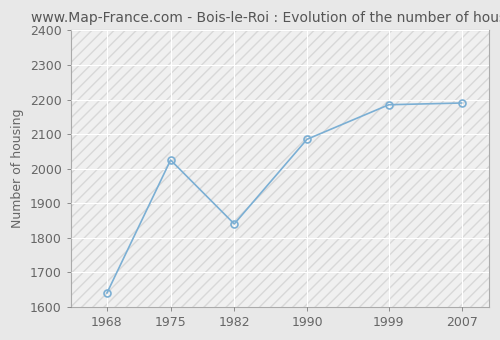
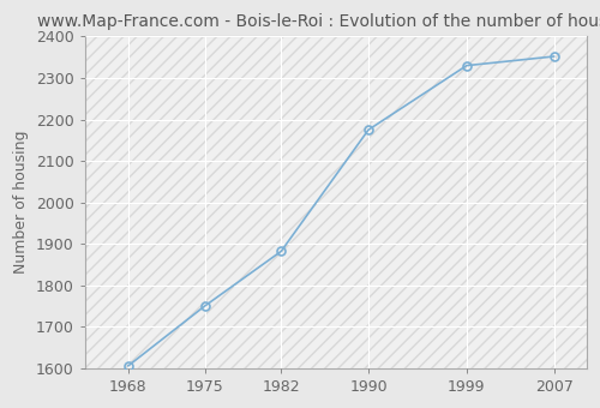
1968: 1640 -> 1606
1975: 2025 -> 1750
1982: 1840 -> 1882
1990: 2085 -> 2175
1999: 2185 -> 2330
2007: 2190 -> 2352
